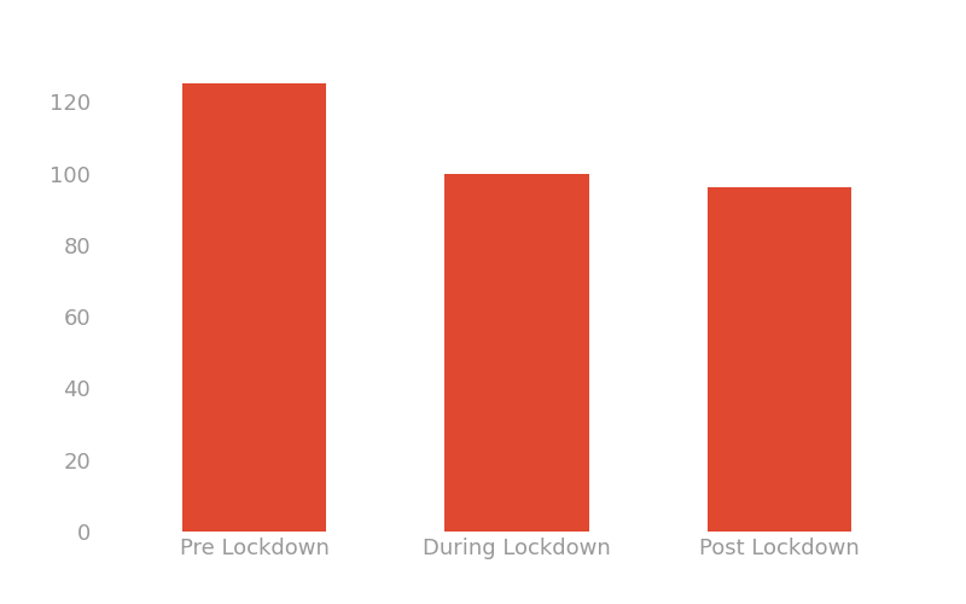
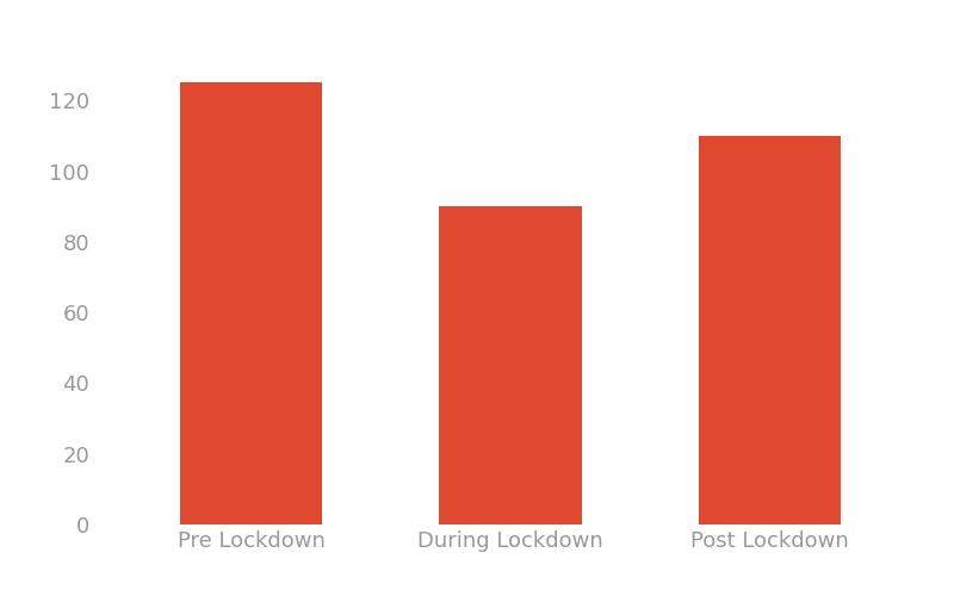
During Lockdown: 100 -> 90
Post Lockdown: 96 -> 110
